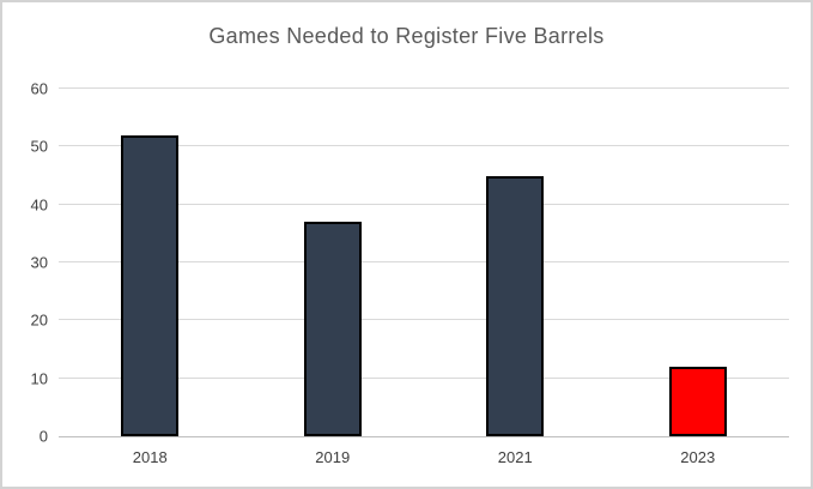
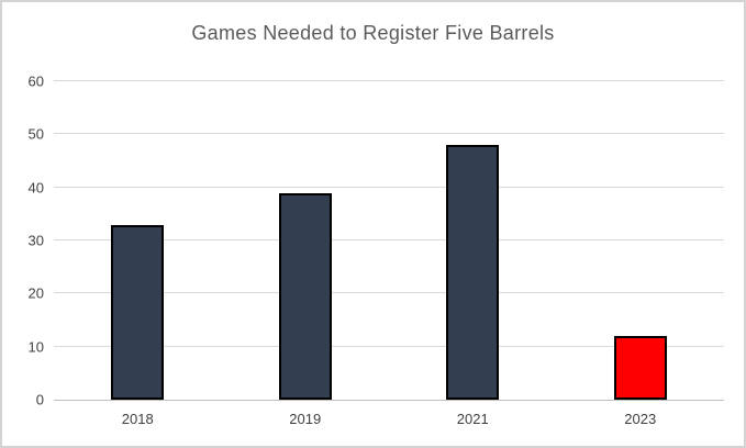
2018: 52 -> 33
2019: 37 -> 39
2021: 45 -> 48
